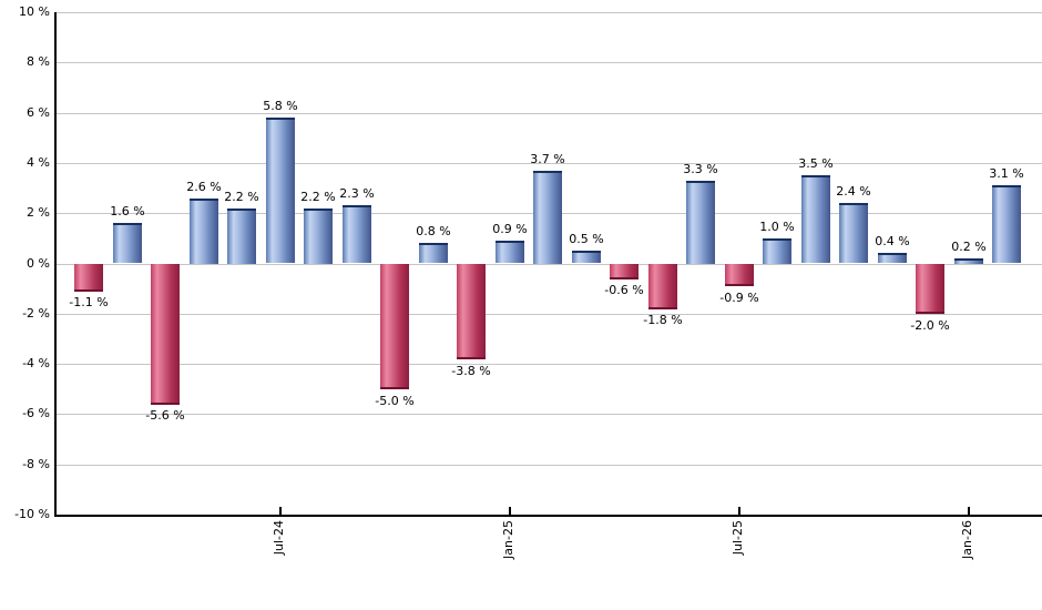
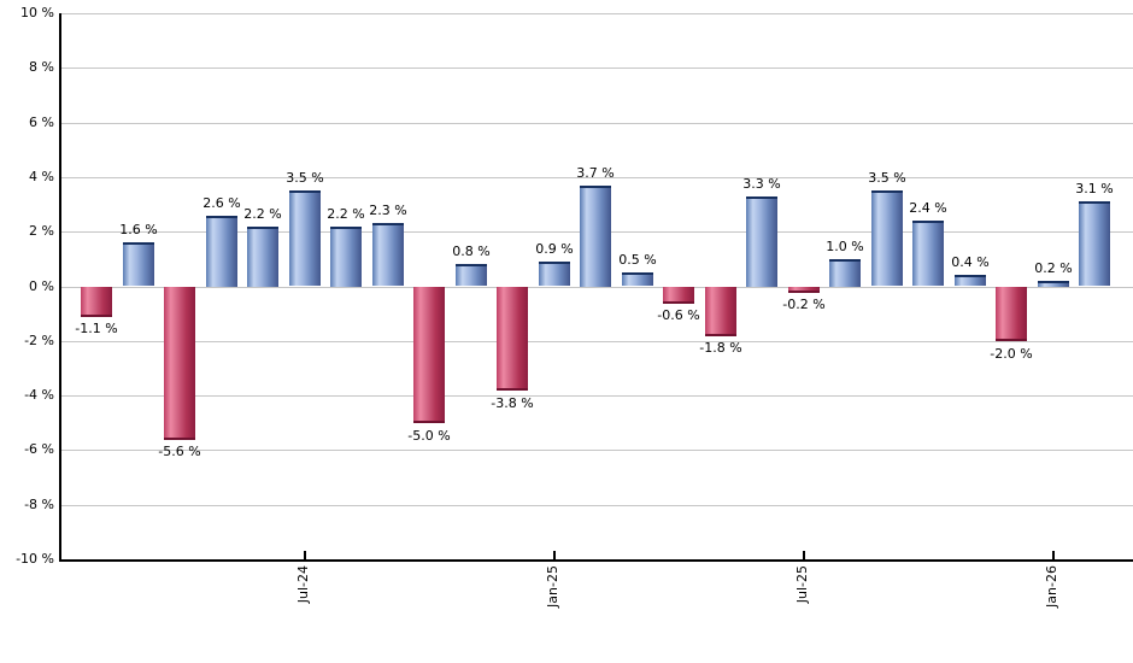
Jul-24: 5.8 -> 3.5
Jul-25: -0.9 -> -0.2
